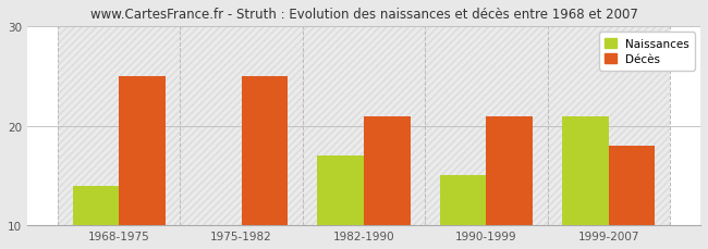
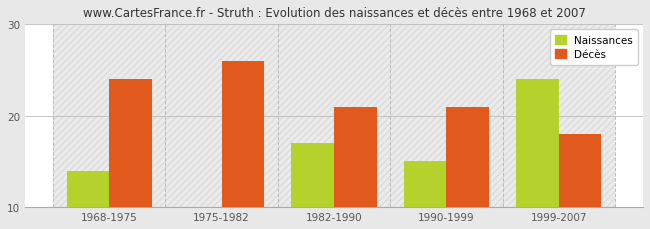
Décès/1968-1975: 25 -> 24
Décès/1975-1982: 25 -> 26
Naissances/1999-2007: 21 -> 24
